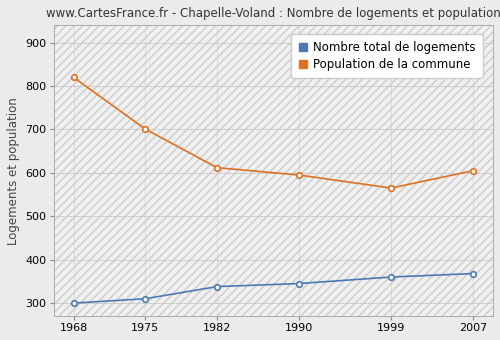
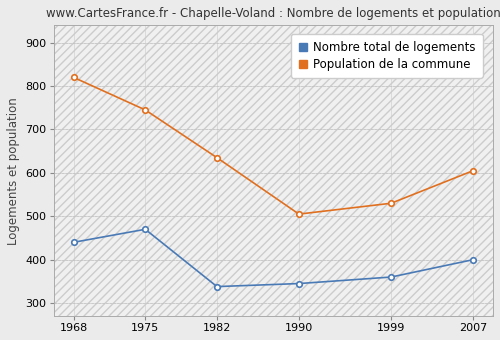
Nombre total de logements/1968: 300 -> 440
Nombre total de logements/1975: 310 -> 470
Population de la commune/1975: 701 -> 745
Population de la commune/1982: 612 -> 635
Population de la commune/1990: 595 -> 505
Population de la commune/1999: 565 -> 530
Nombre total de logements/2007: 368 -> 400
